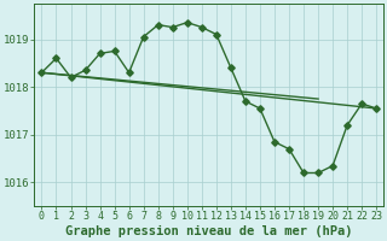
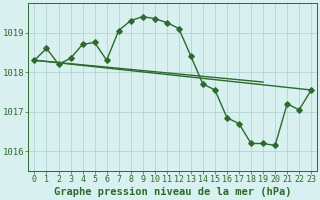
9: 1019.25 -> 1019.40
20: 1016.35 -> 1016.15
22: 1017.65 -> 1017.05
